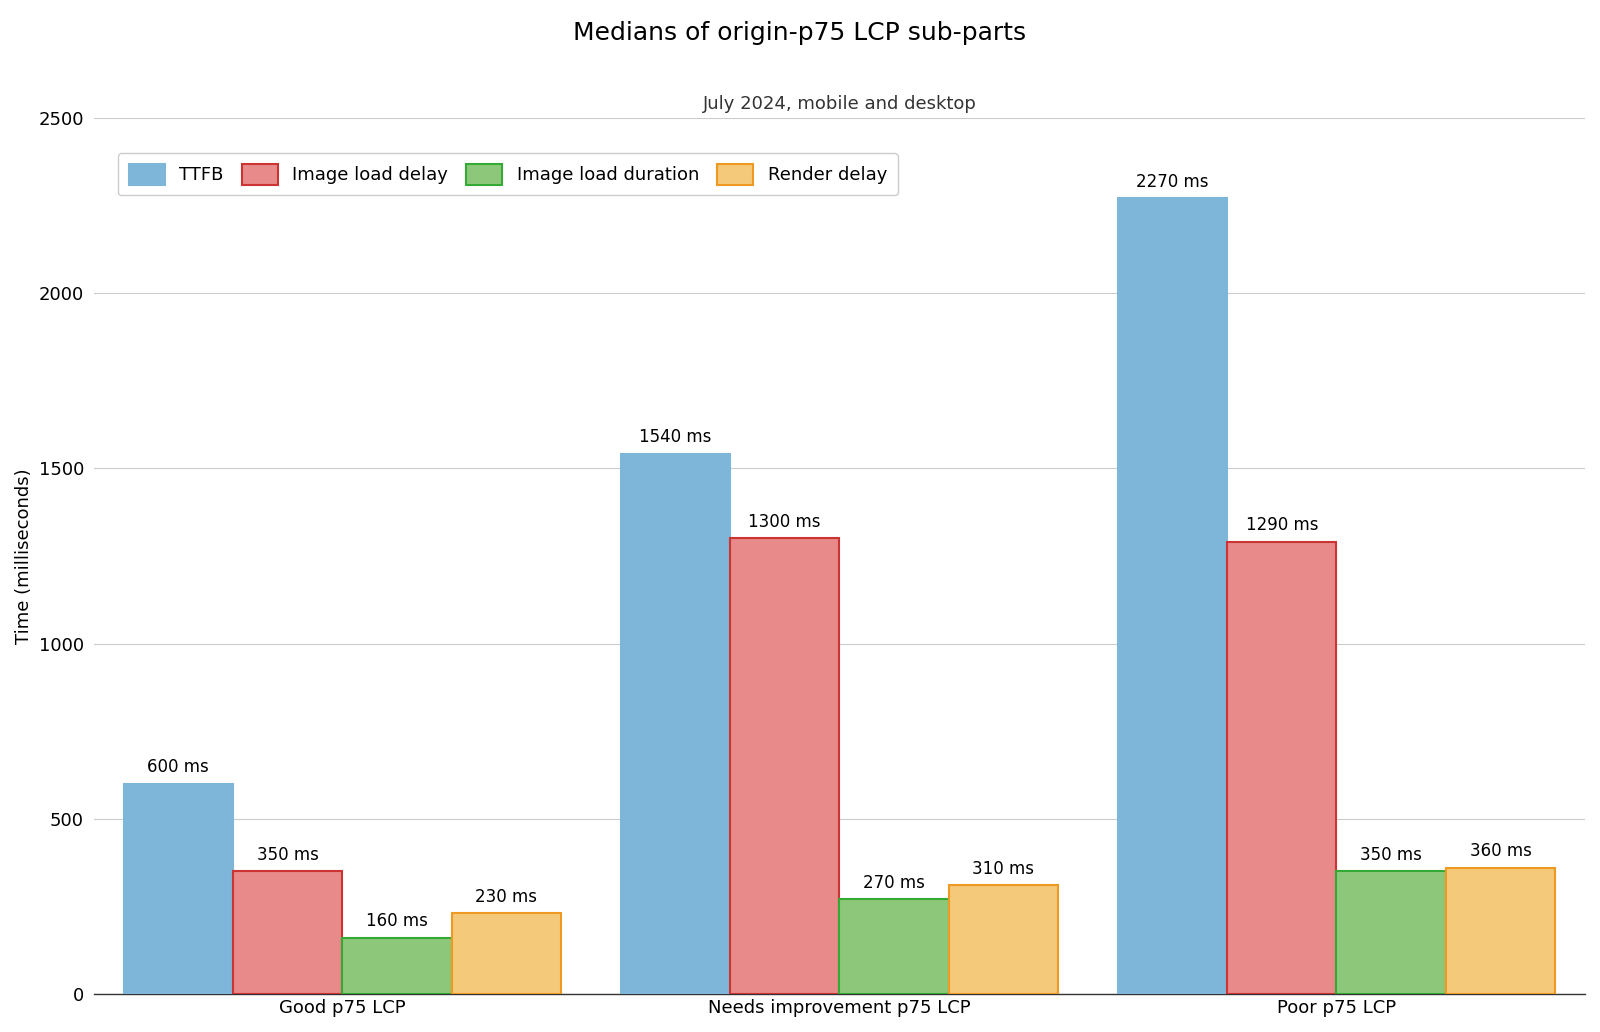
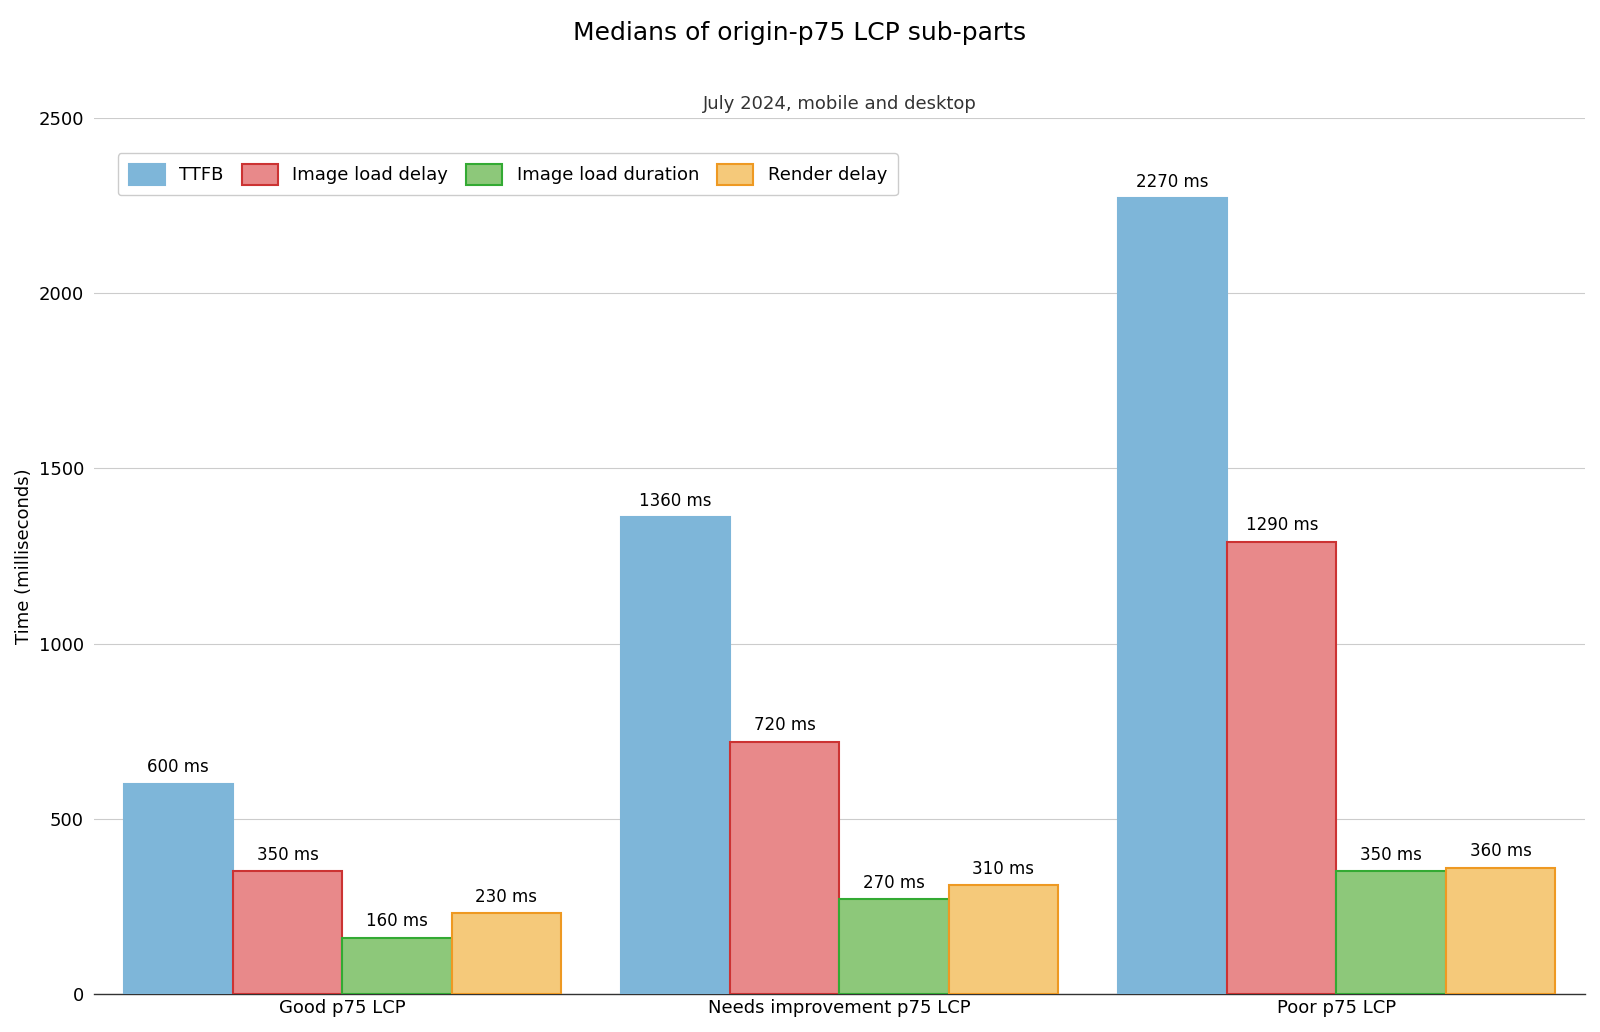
TTFB/Needs improvement p75 LCP: 1540 -> 1360
Image load delay/Needs improvement p75 LCP: 1300 -> 720
